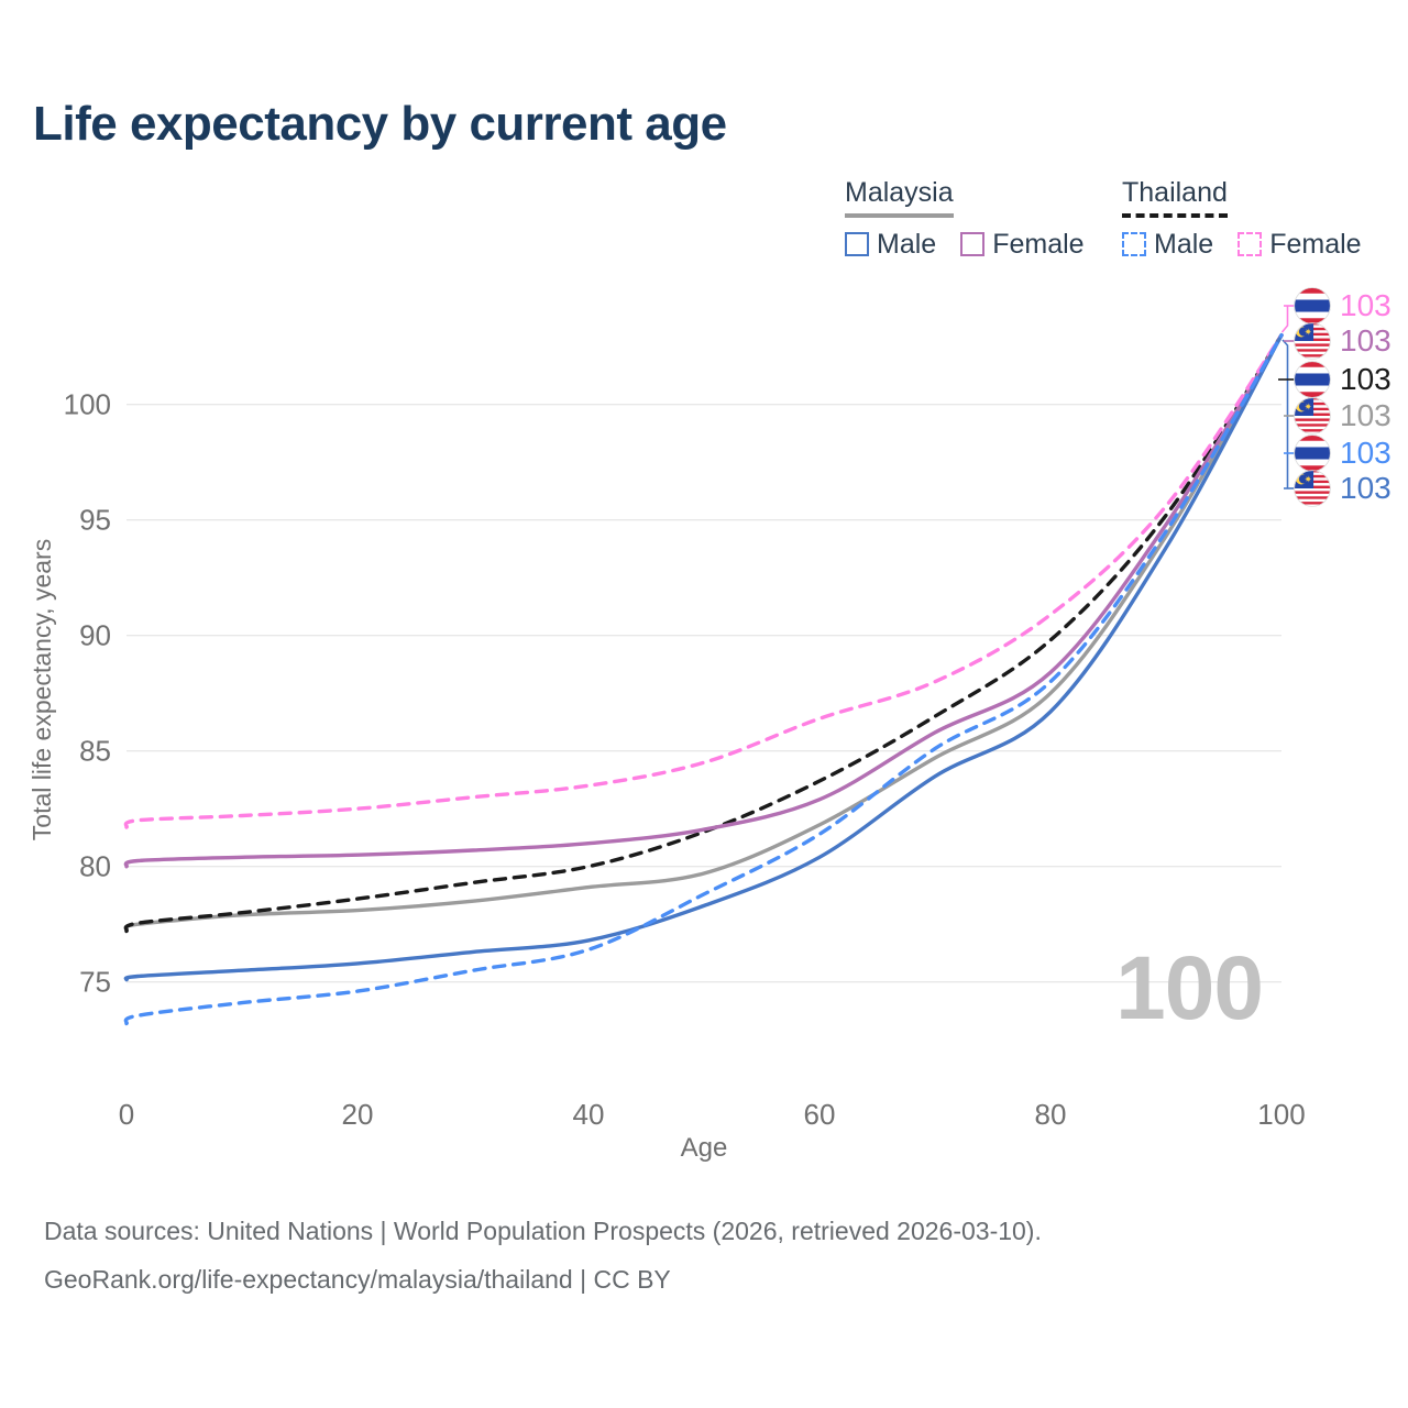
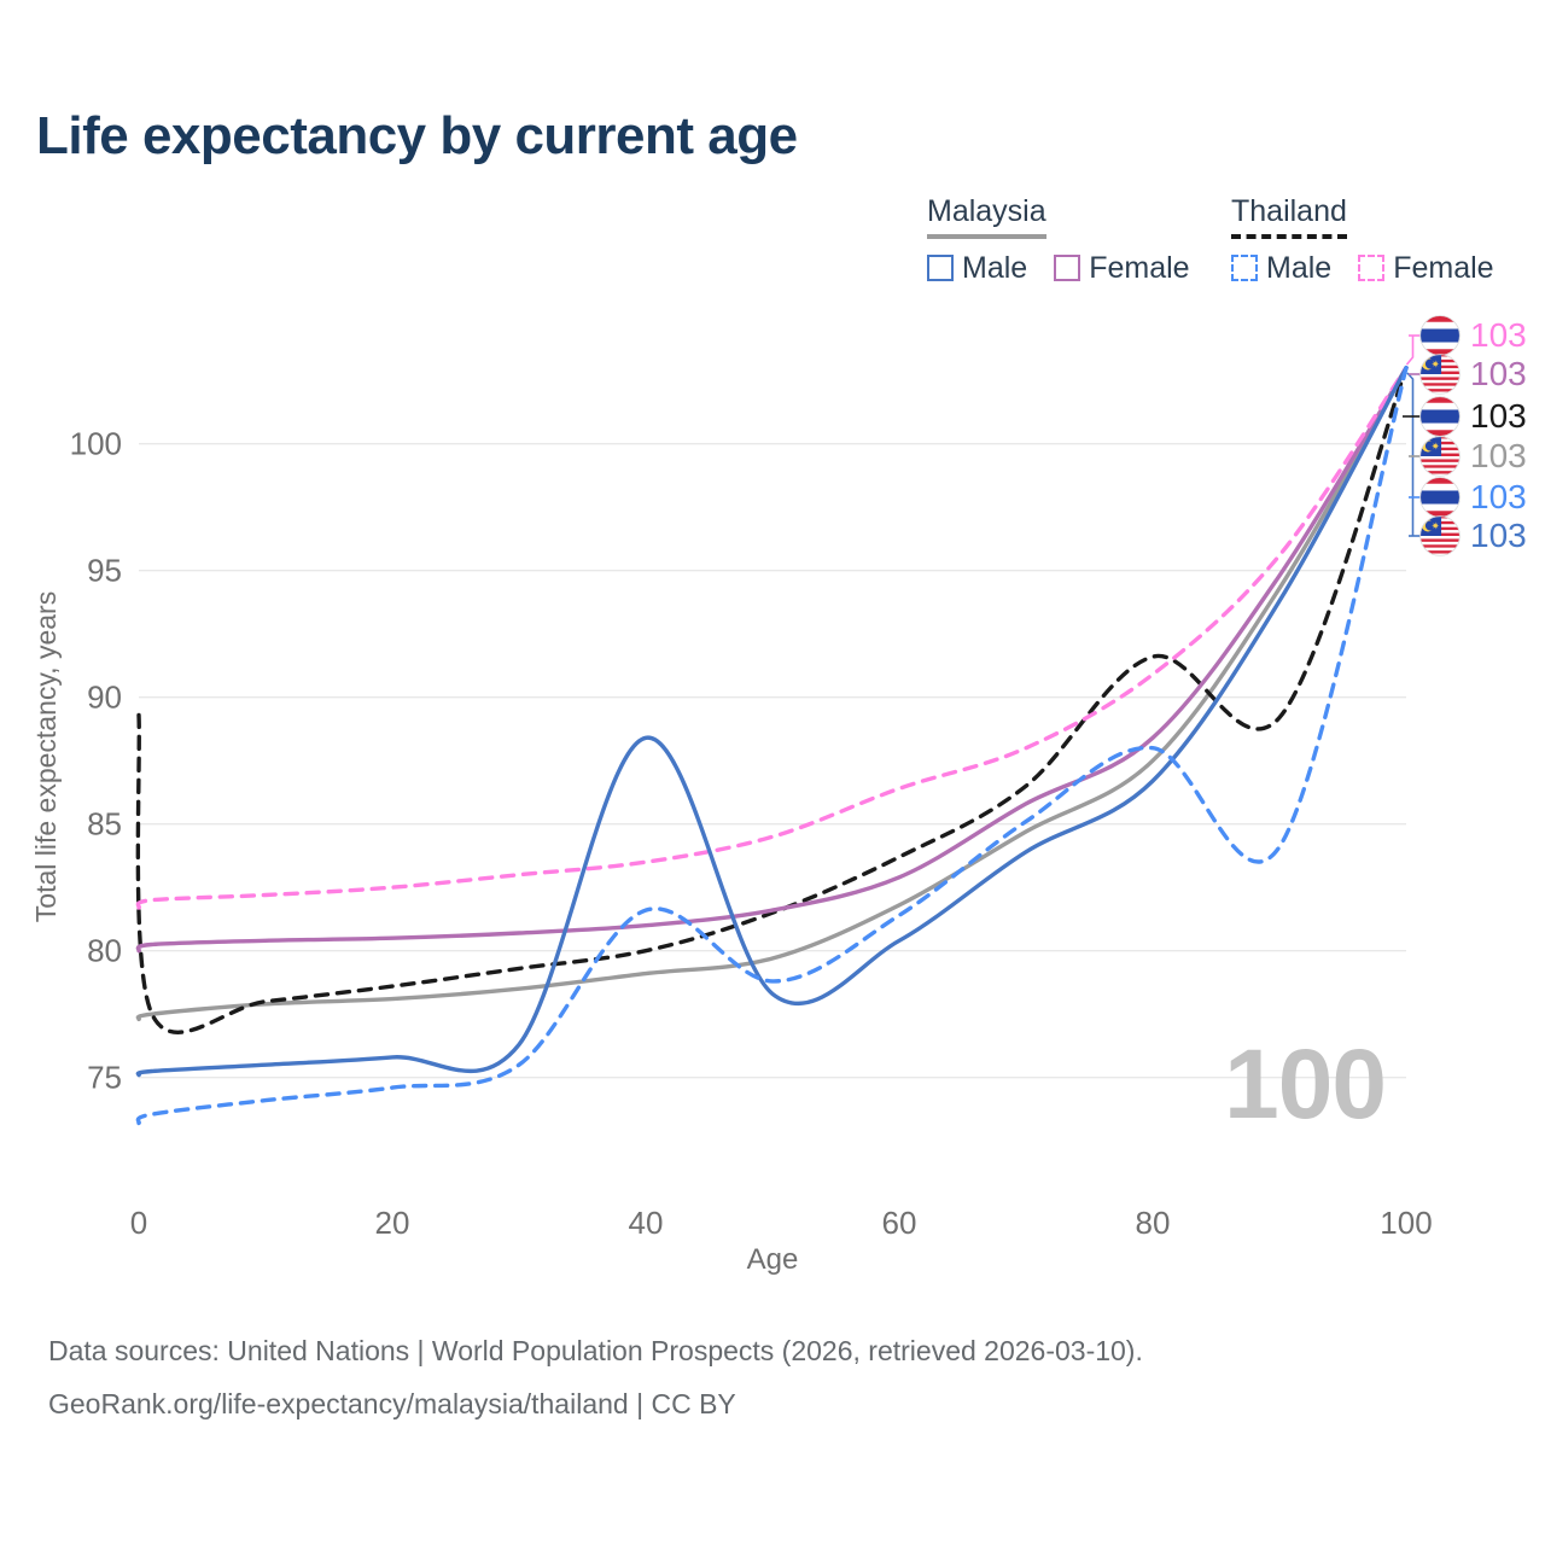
Thailand/0: 77.2 -> 89.3
Malaysia Male/40: 76.8 -> 88.4
Thailand Male/40: 76.4 -> 81.6
Thailand/80: 89.8 -> 91.6
Thailand/90: 95.2 -> 89.2
Thailand Male/90: 94.5 -> 84.1
